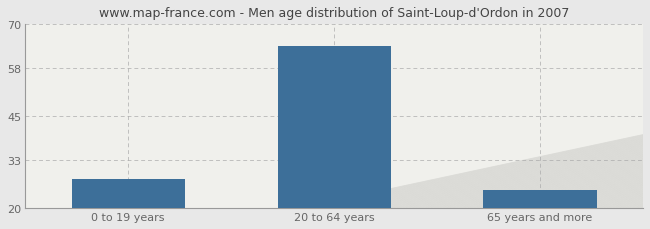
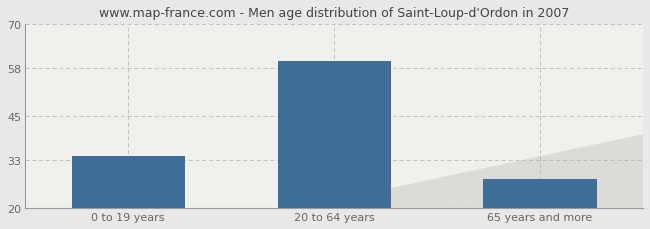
0 to 19 years: 28 -> 34
20 to 64 years: 64 -> 60
65 years and more: 25 -> 28
